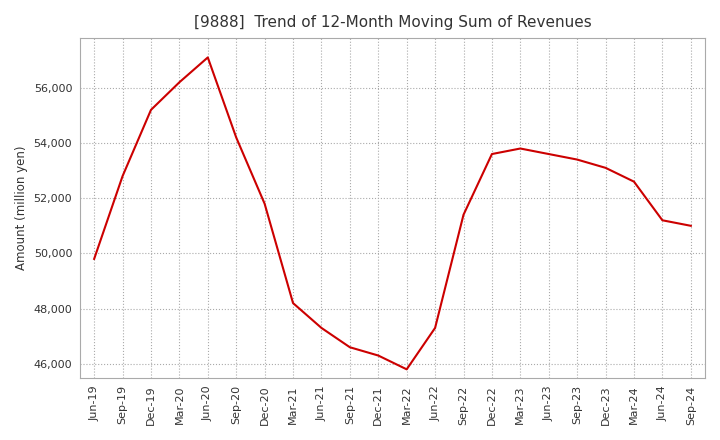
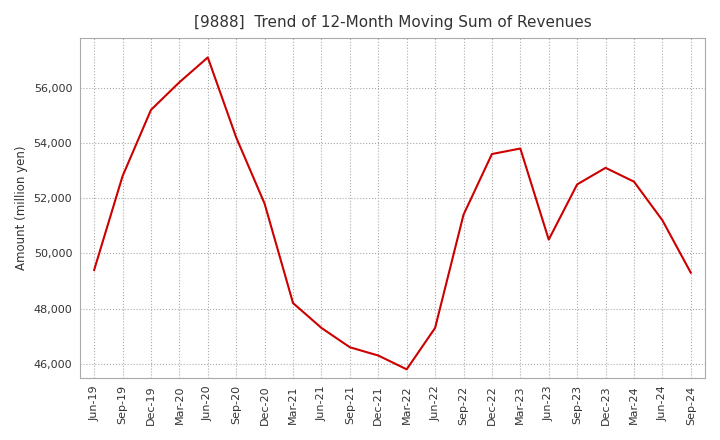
Jun-19: 49,800 -> 49,400
Jun-23: 53,600 -> 50,500
Sep-23: 53,400 -> 52,500
Sep-24: 51,000 -> 49,300
